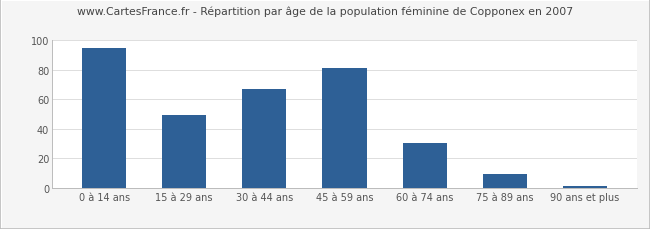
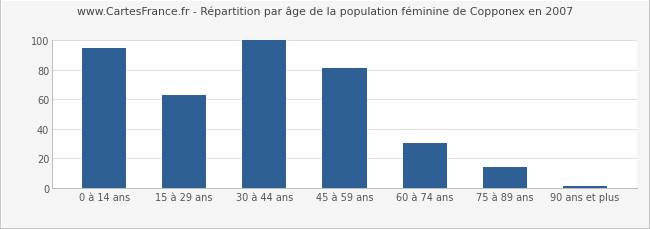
15 à 29 ans: 49 -> 63
30 à 44 ans: 67 -> 100
75 à 89 ans: 9 -> 14
